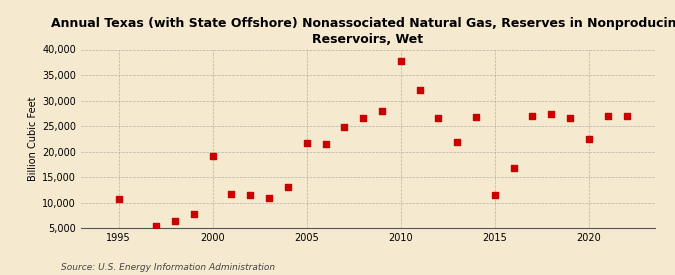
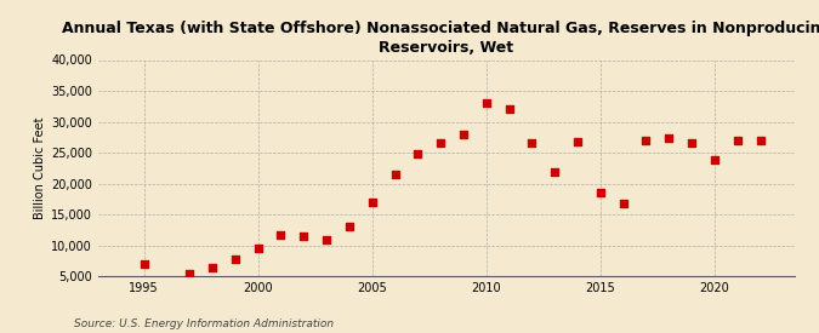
1995: 10,800 -> 7,000
2000: 19,200 -> 9,500
2005: 21,600 -> 17,000
2010: 37,800 -> 33,000
2015: 11,600 -> 18,500
2020: 22,400 -> 23,800
